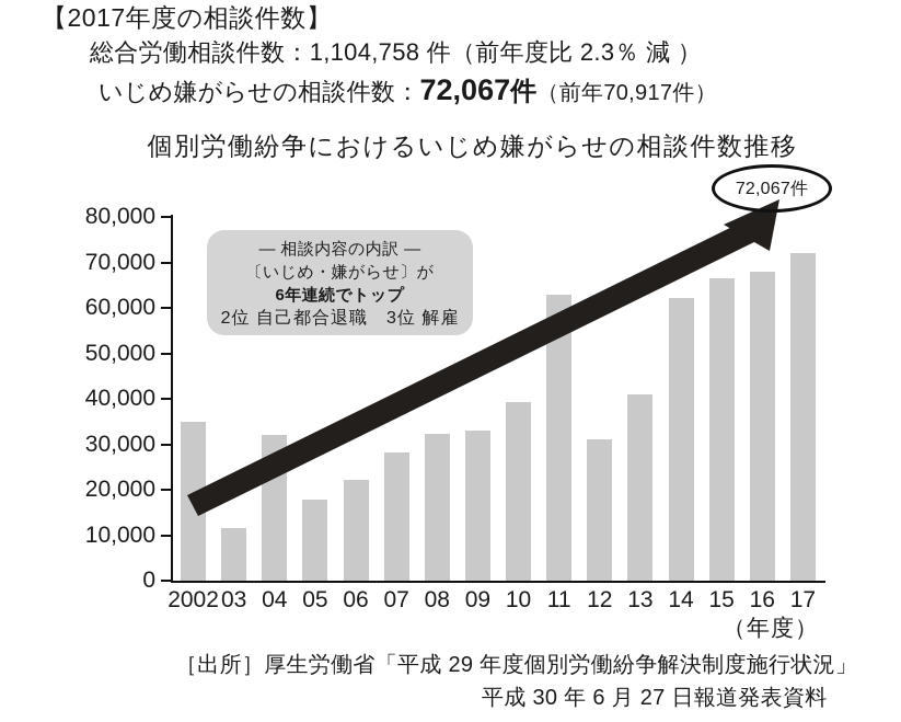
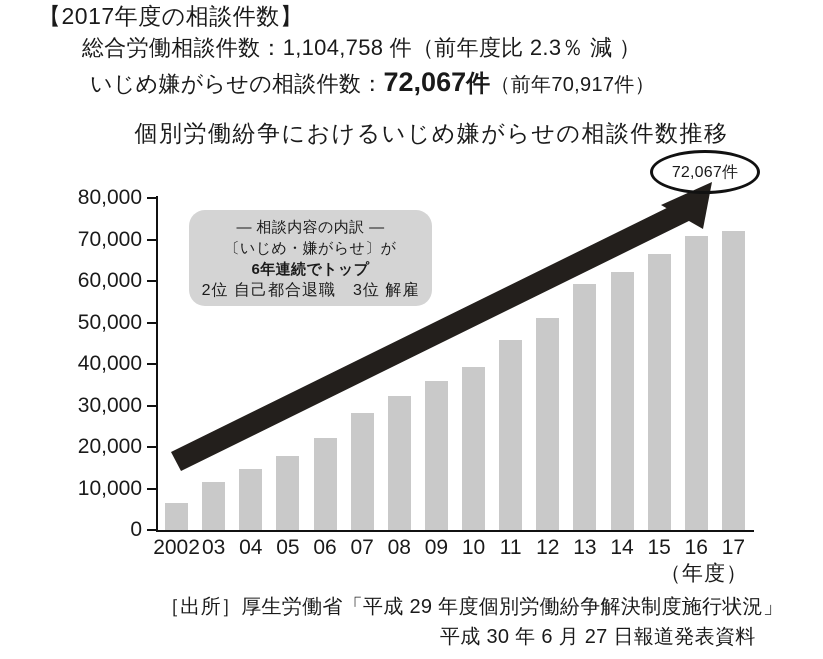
2002: 35000 -> 7000
04: 32000 -> 15000
09: 33000 -> 36000
11: 63000 -> 46000
12: 31000 -> 51000
13: 41000 -> 59000
16: 68000 -> 71000
